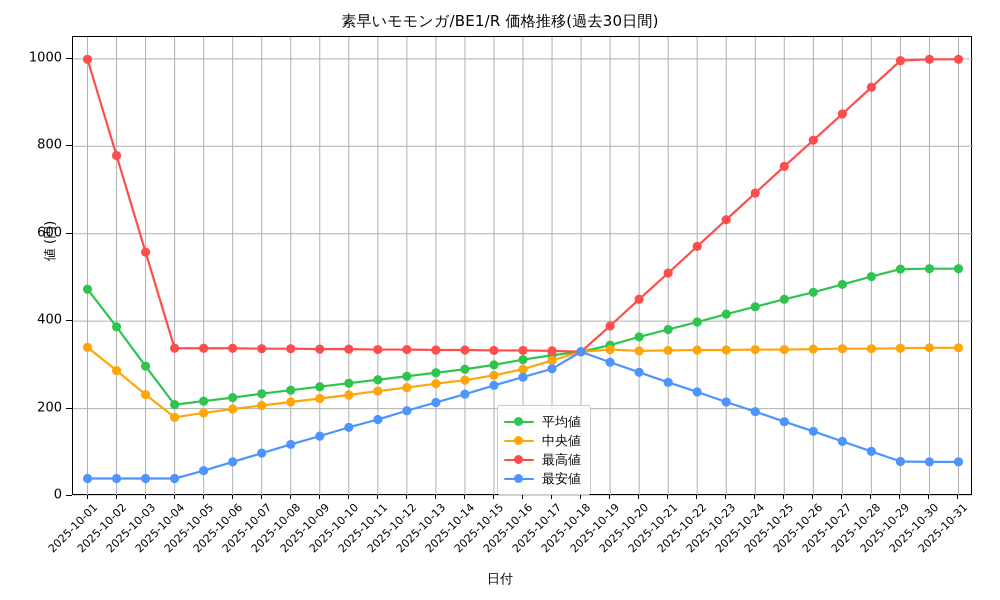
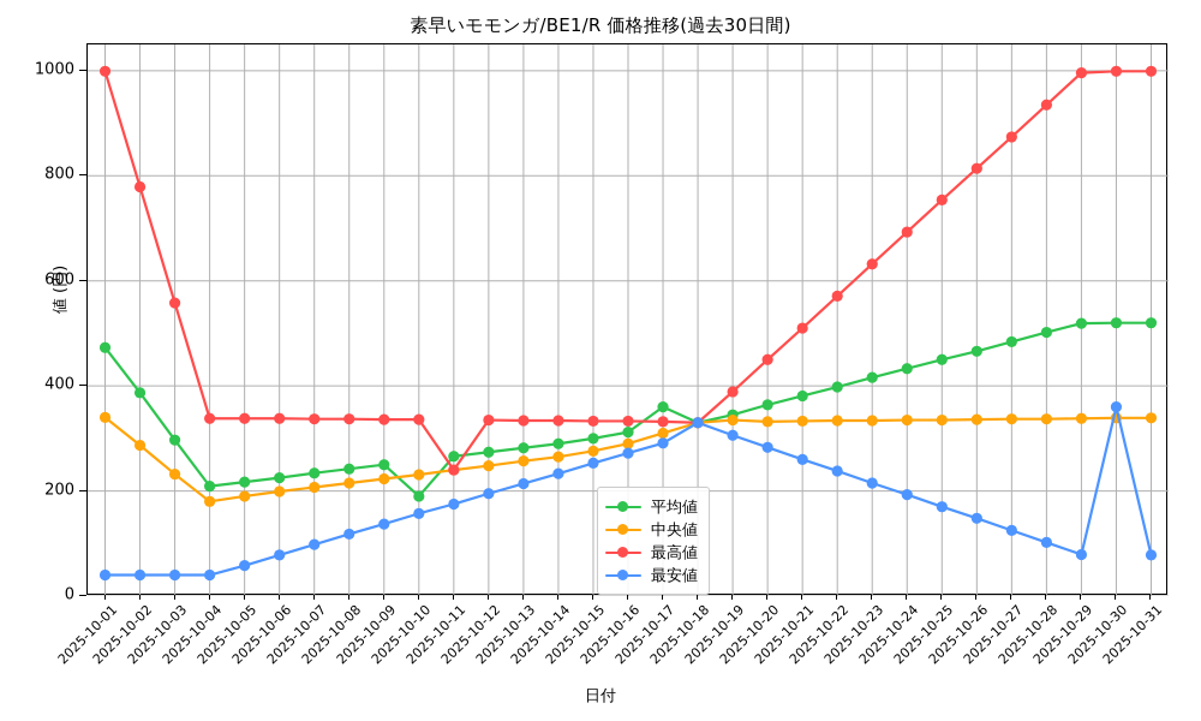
平均値/2025-10-10: 260 -> 190
最高値/2025-10-11: 340 -> 240
平均値/2025-10-17: 320 -> 360
最安値/2025-10-30: 80 -> 360
